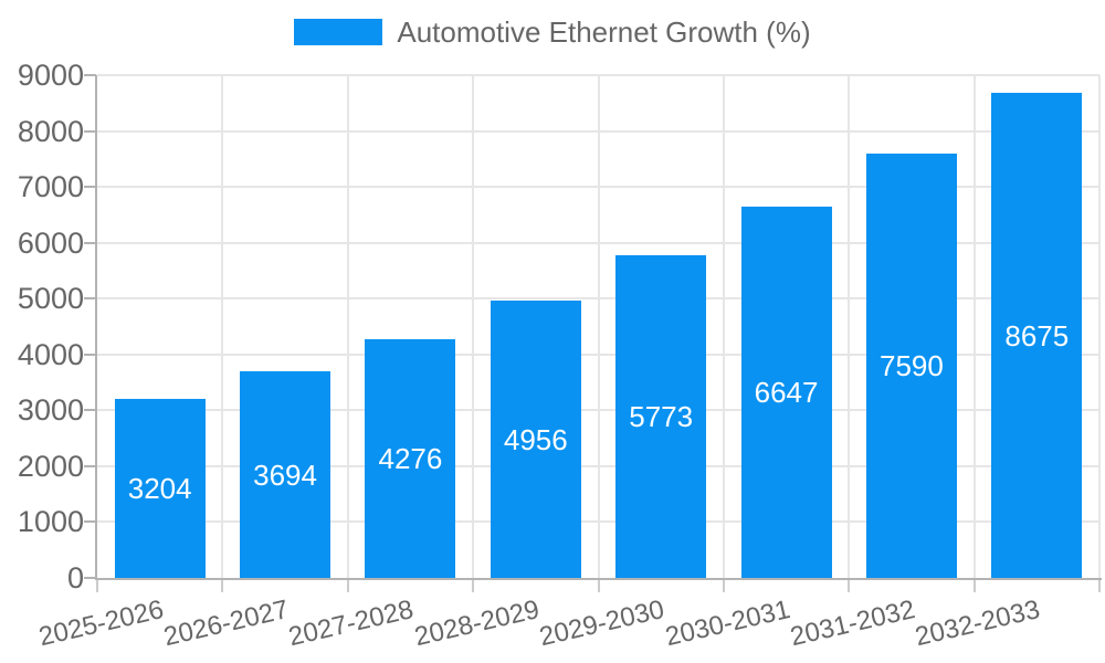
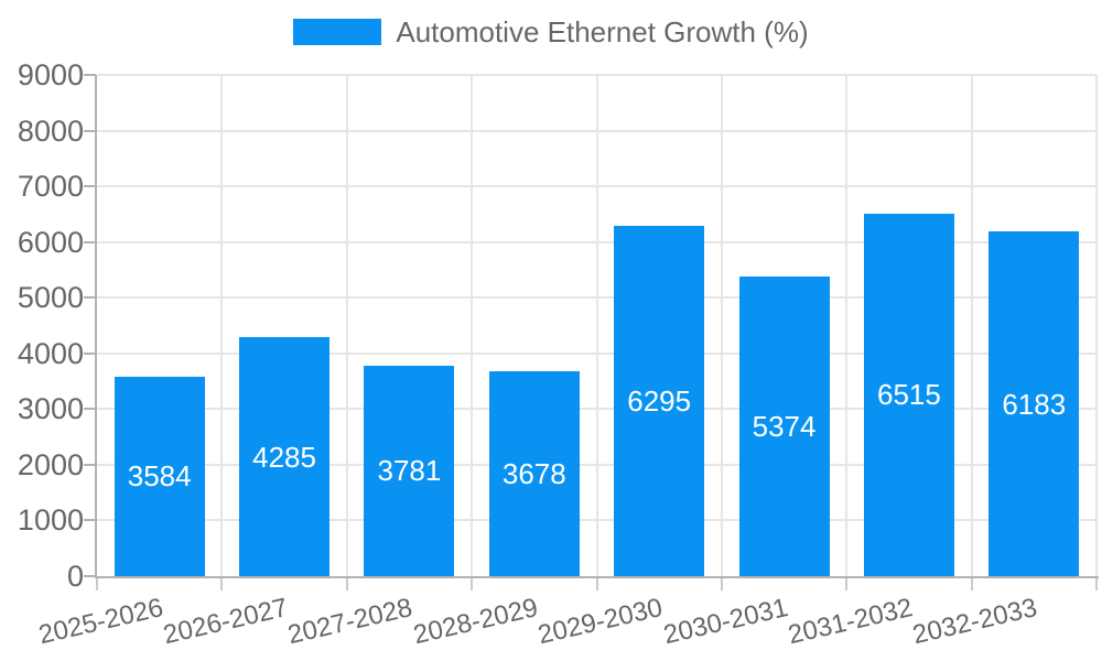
2025-2026: 3204 -> 3584
2026-2027: 3694 -> 4285
2027-2028: 4276 -> 3781
2028-2029: 4956 -> 3678
2029-2030: 5773 -> 6295
2030-2031: 6647 -> 5374
2031-2032: 7590 -> 6515
2032-2033: 8675 -> 6183
